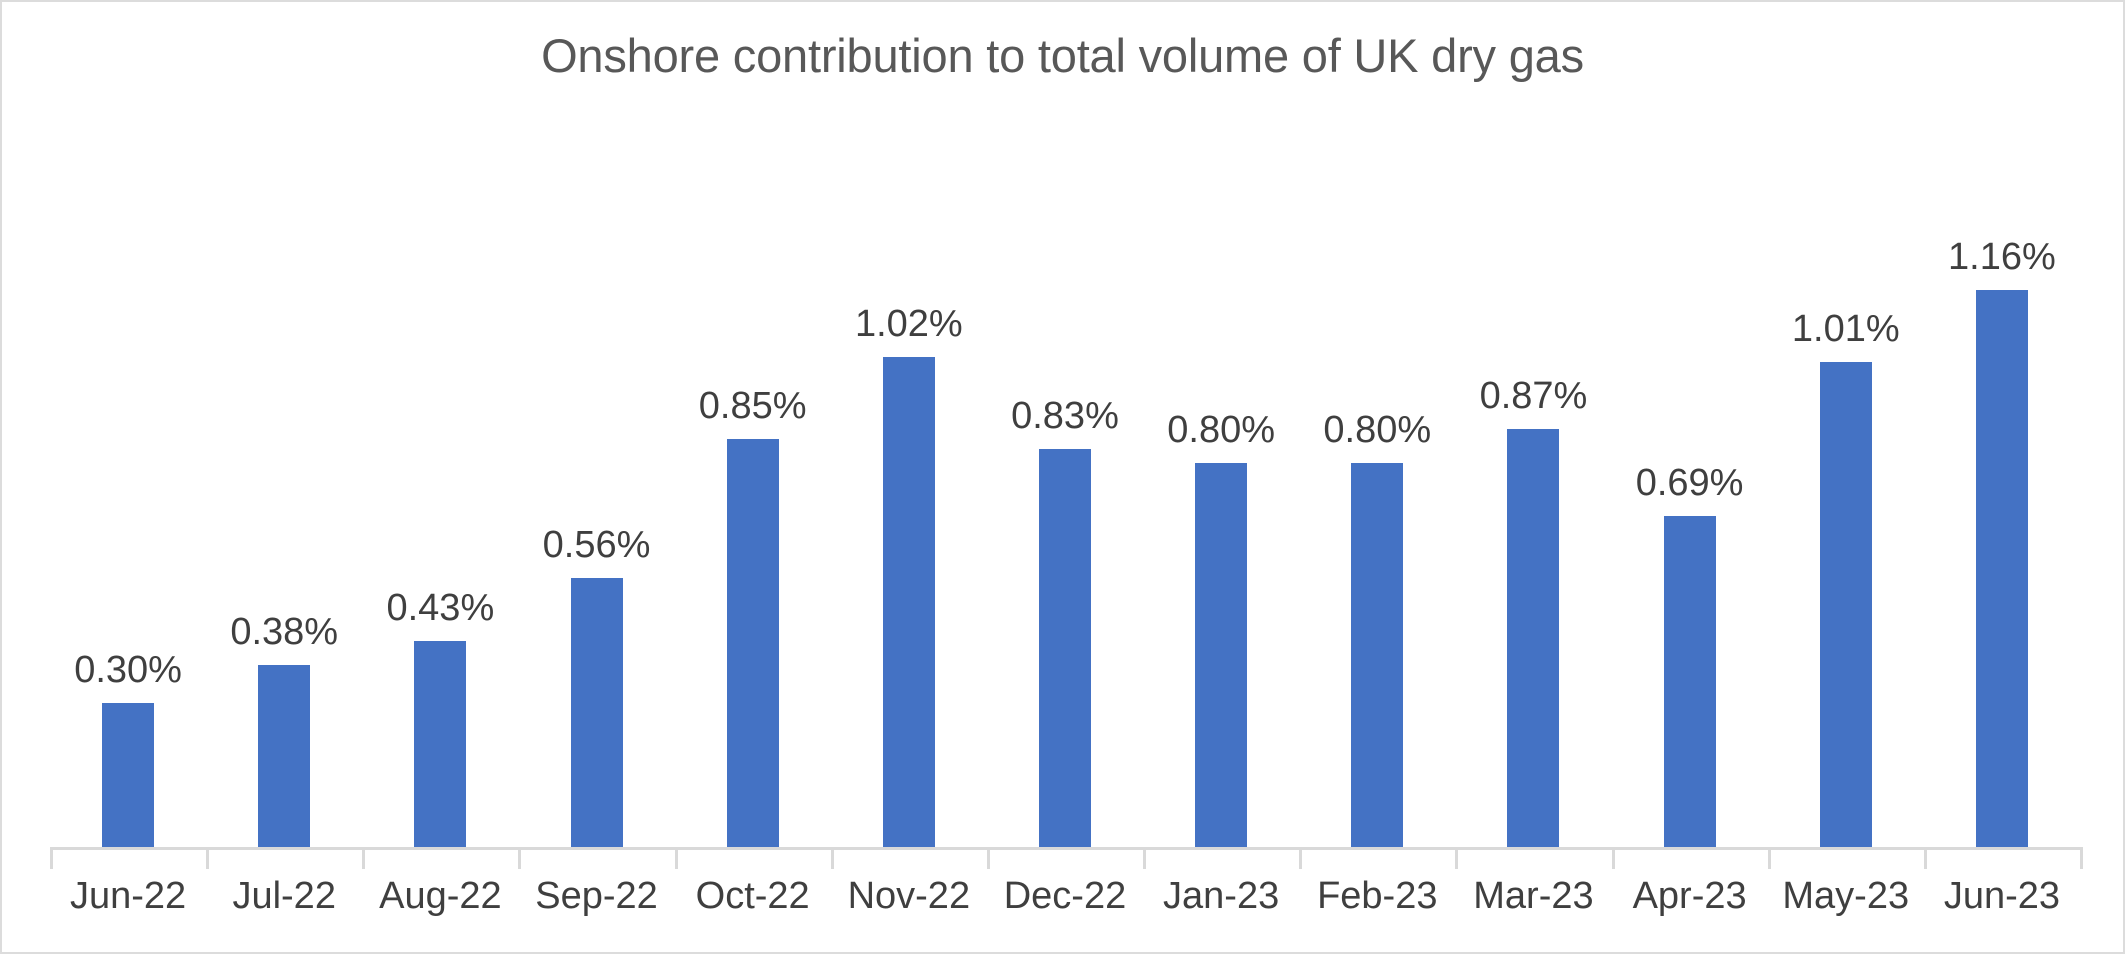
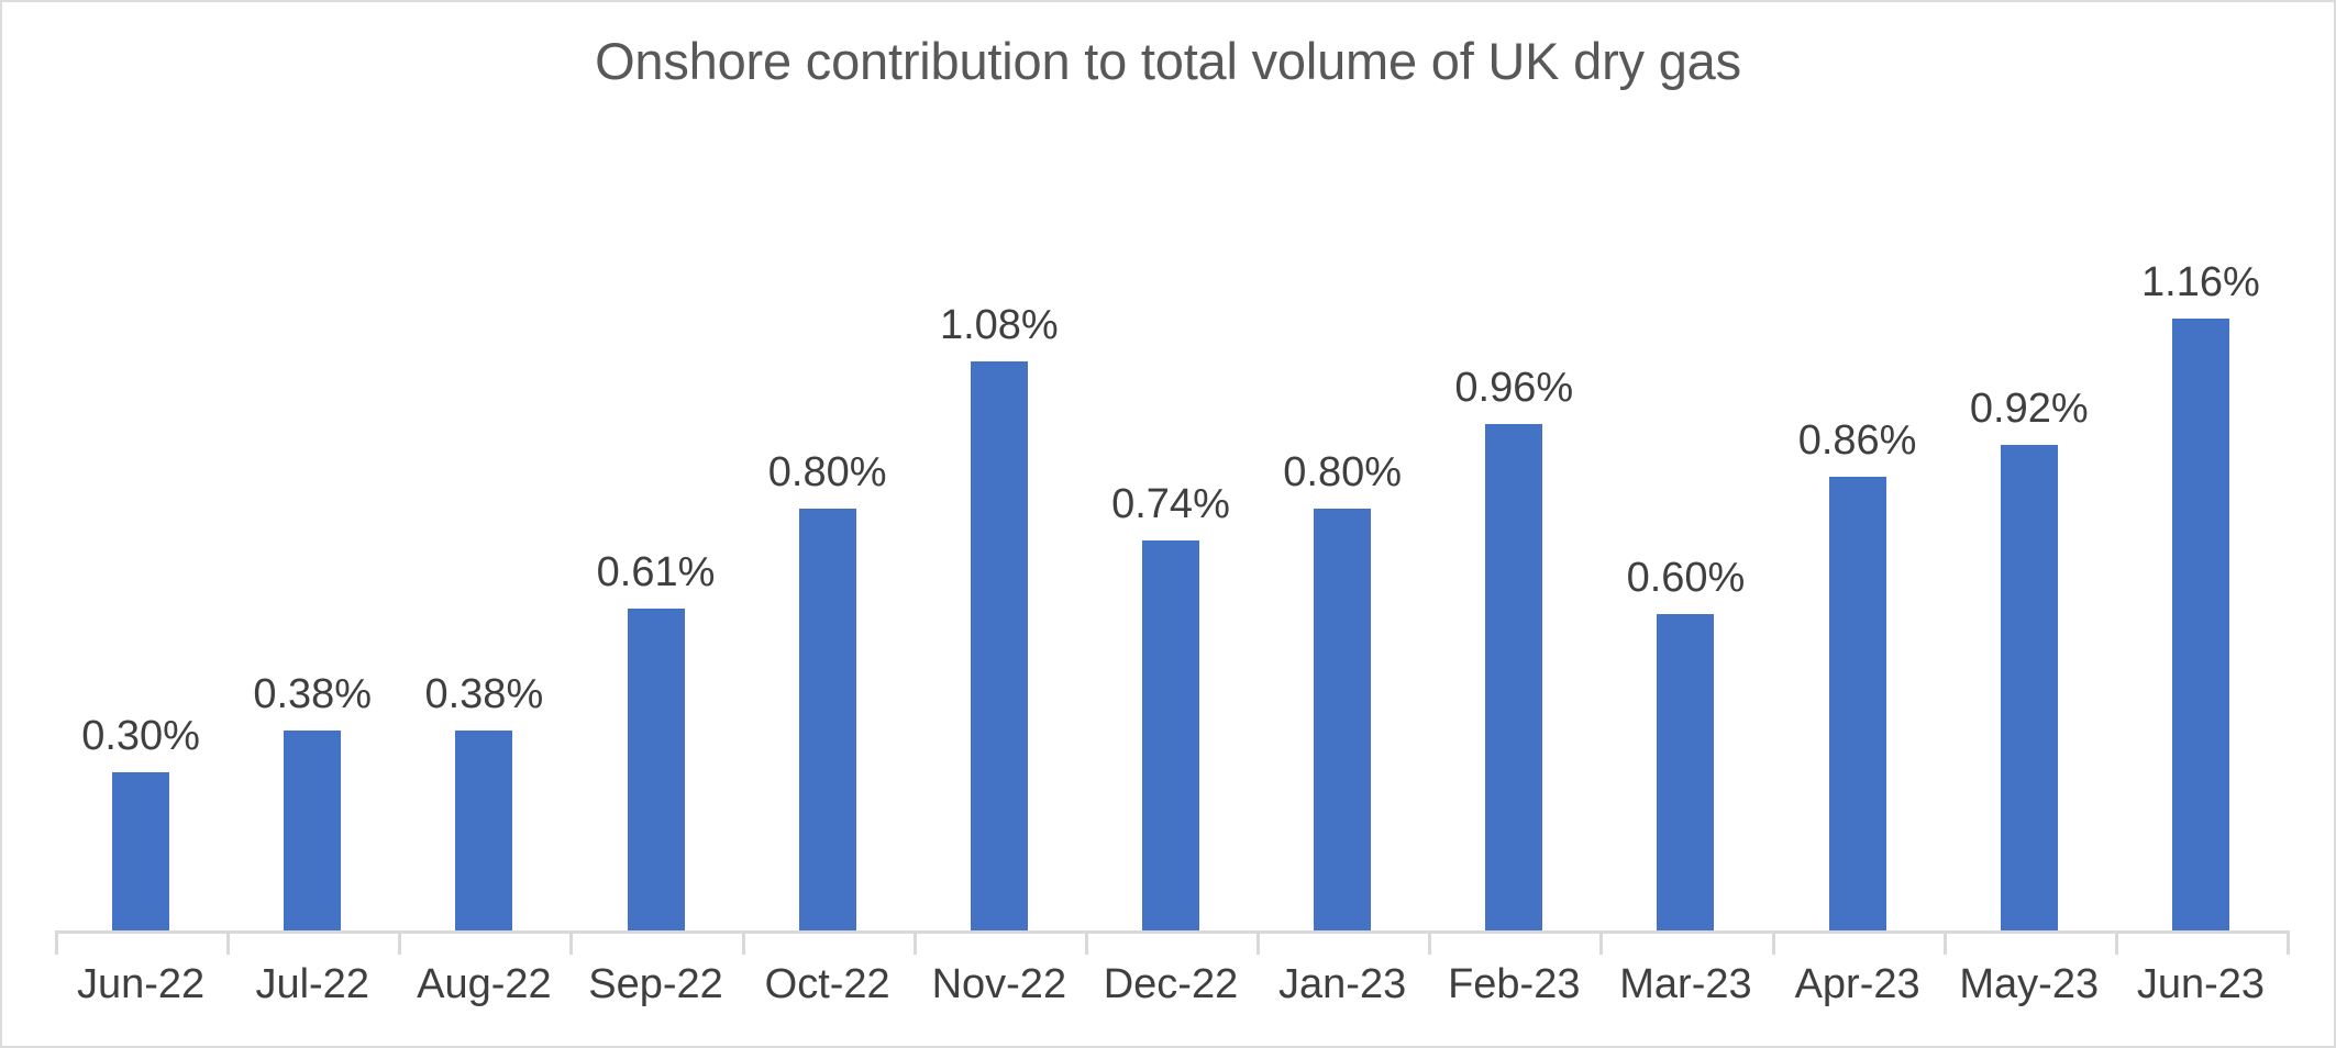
Aug-22: 0.43% -> 0.38%
Sep-22: 0.56% -> 0.61%
Oct-22: 0.85% -> 0.80%
Nov-22: 1.02% -> 1.08%
Dec-22: 0.83% -> 0.74%
Feb-23: 0.80% -> 0.96%
Mar-23: 0.87% -> 0.60%
Apr-23: 0.69% -> 0.86%
May-23: 1.01% -> 0.92%
